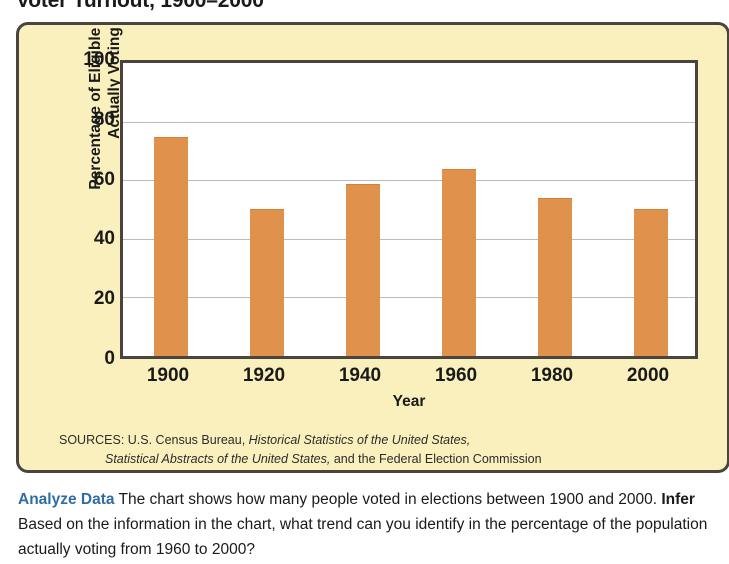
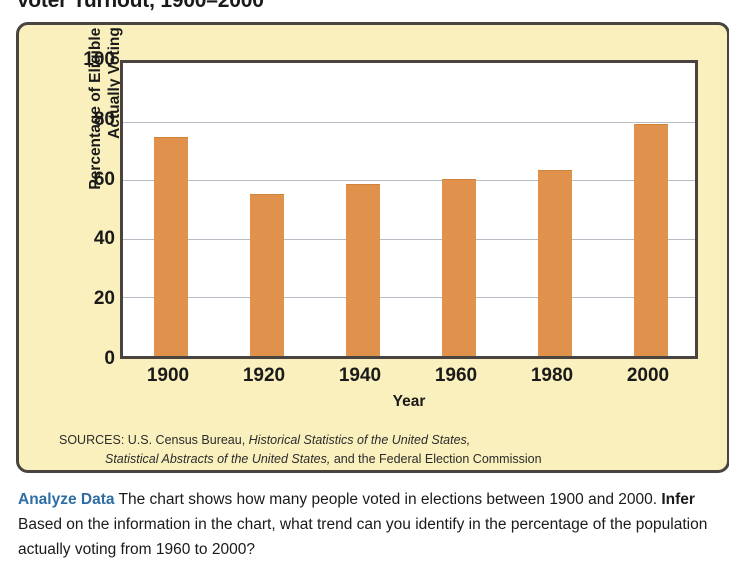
1920: 50 -> 55
1960: 64 -> 60
1980: 54 -> 63
2000: 50 -> 79
